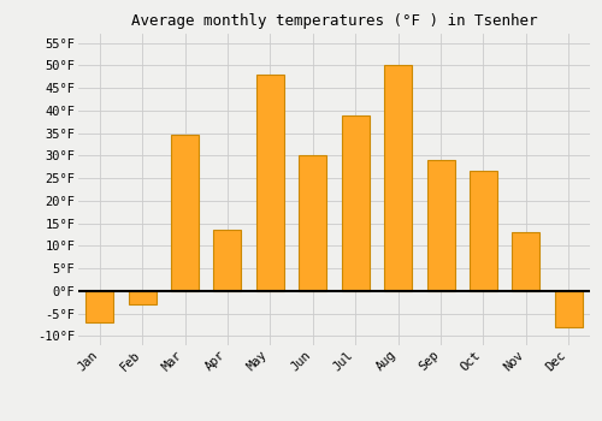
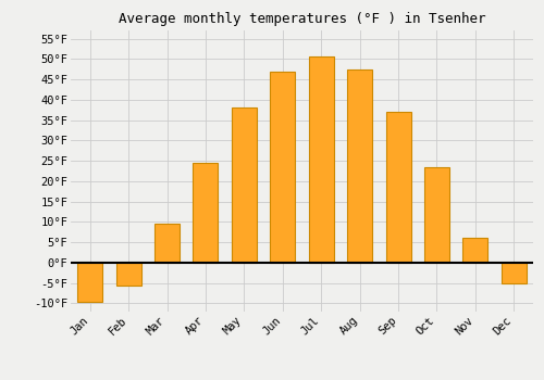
Jan: -7.0°F -> -9.5°F
Feb: -3.0°F -> -5.5°F
Mar: 34.5°F -> 9.5°F
Apr: 13.5°F -> 24.5°F
May: 48.0°F -> 38.0°F
Jun: 30.0°F -> 47.0°F
Jul: 39.0°F -> 50.5°F
Aug: 50.0°F -> 47.5°F
Sep: 29.0°F -> 37.0°F
Oct: 26.5°F -> 23.5°F
Nov: 13.0°F -> 6.0°F
Dec: -8.0°F -> -5.0°F
